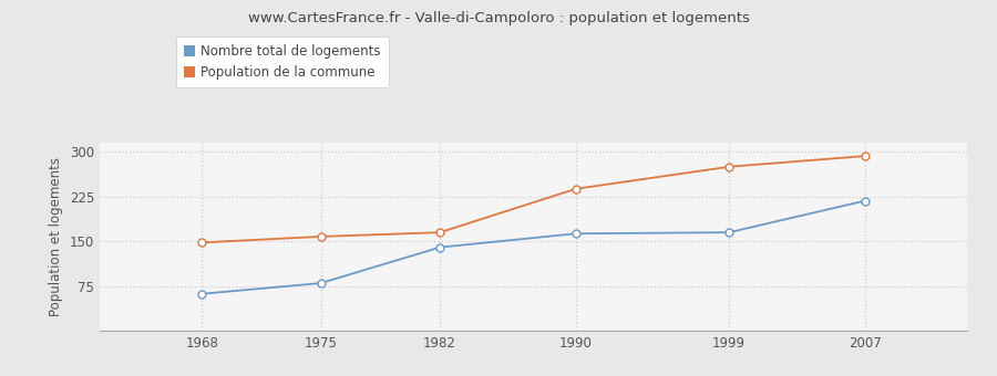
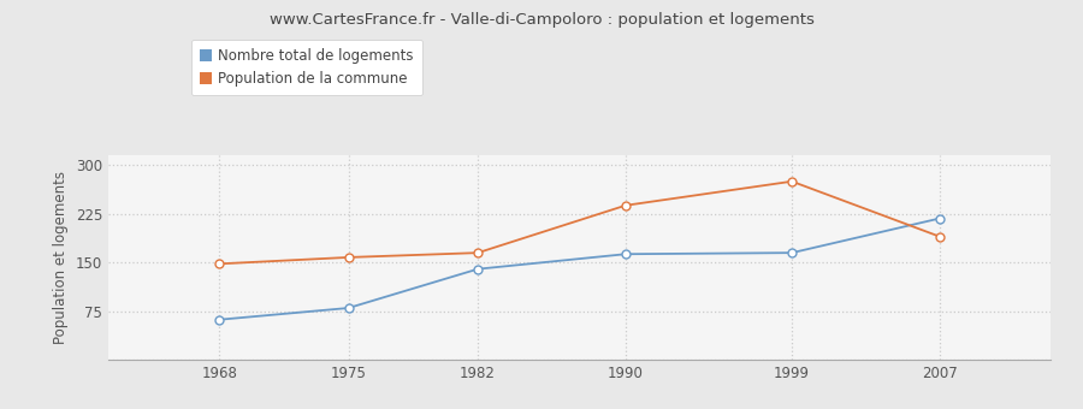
Population de la commune/2007: 293 -> 190
